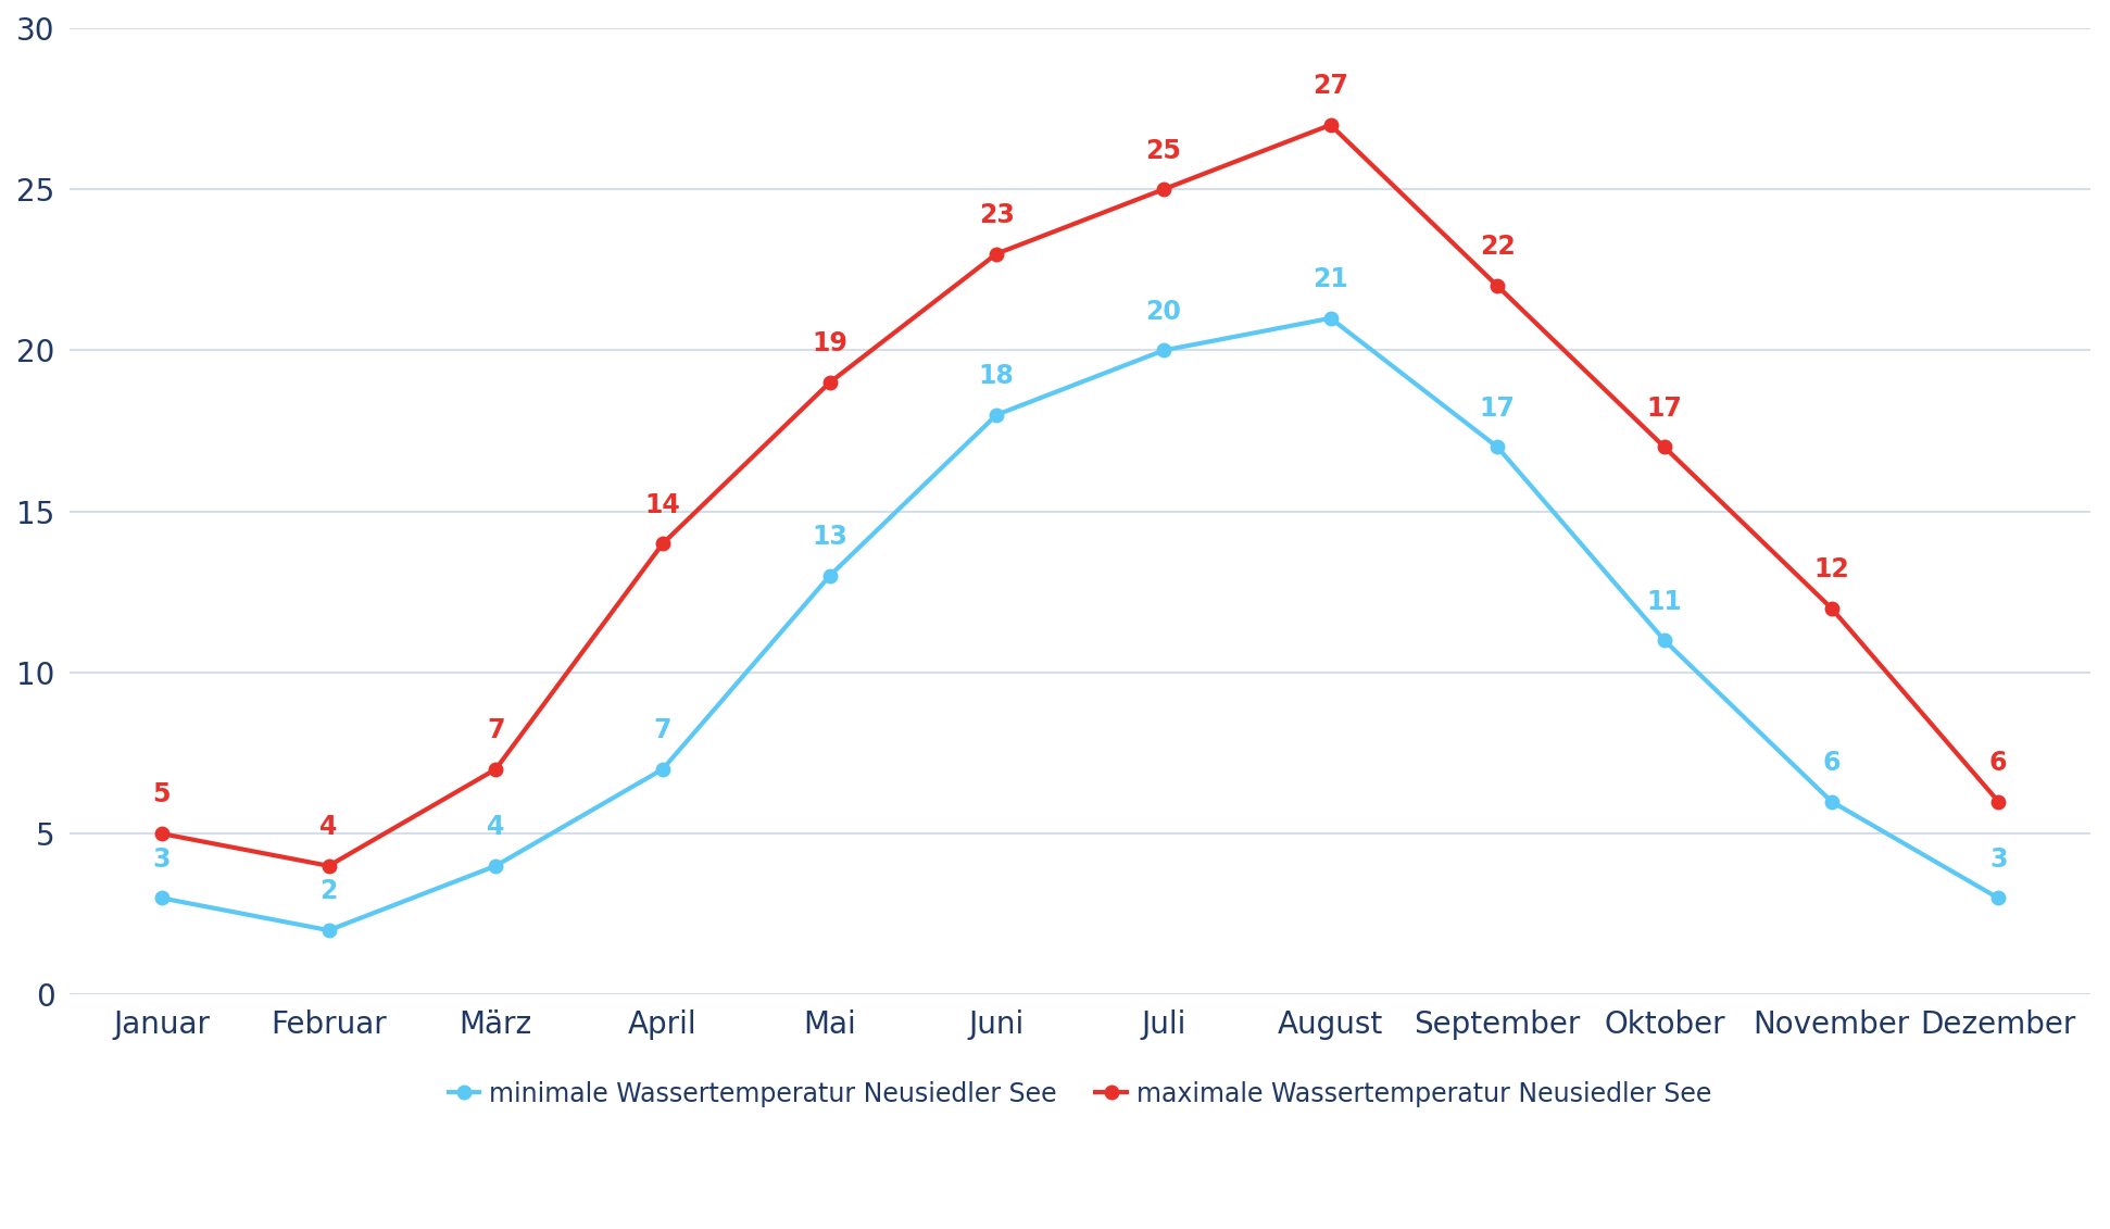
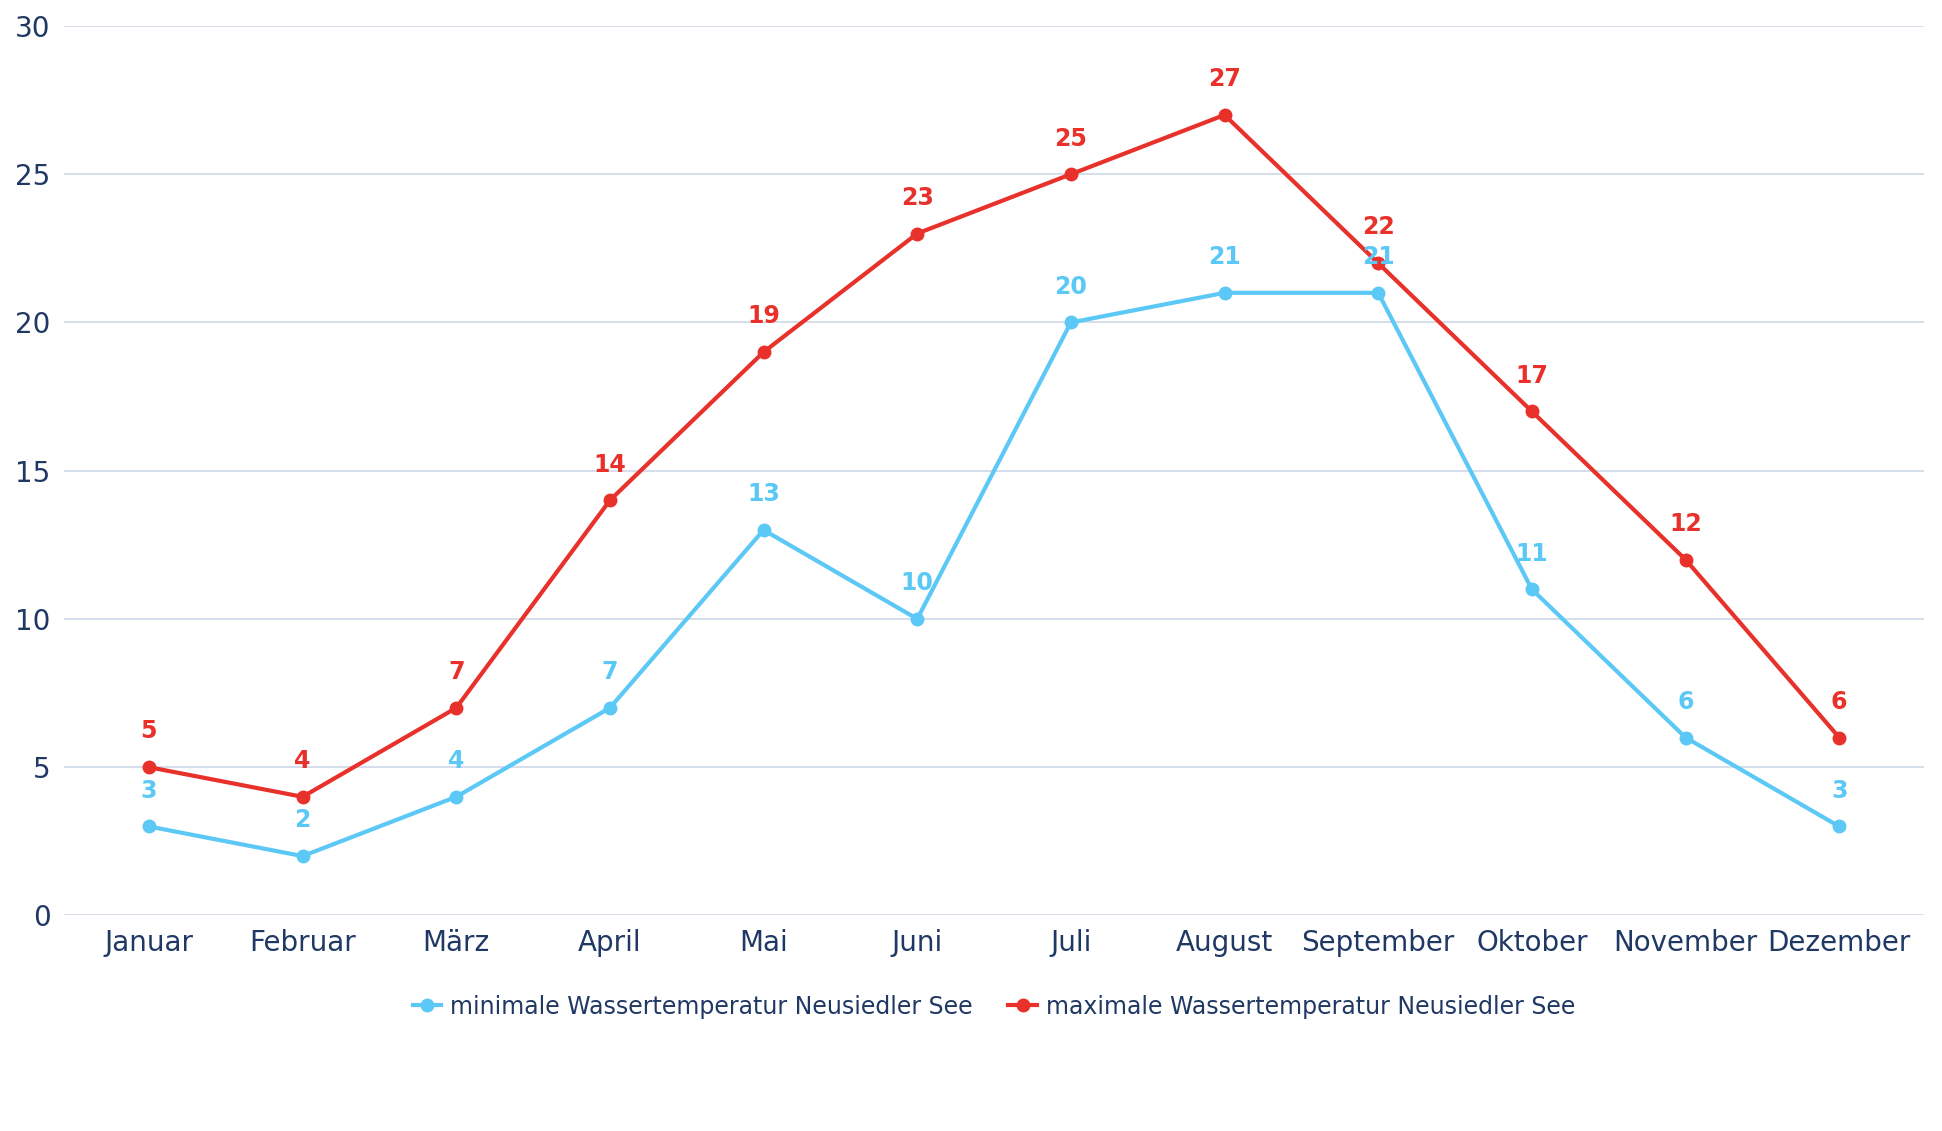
minimale Wassertemperatur Neusiedler See/Juni: 18 -> 10
minimale Wassertemperatur Neusiedler See/September: 17 -> 21
